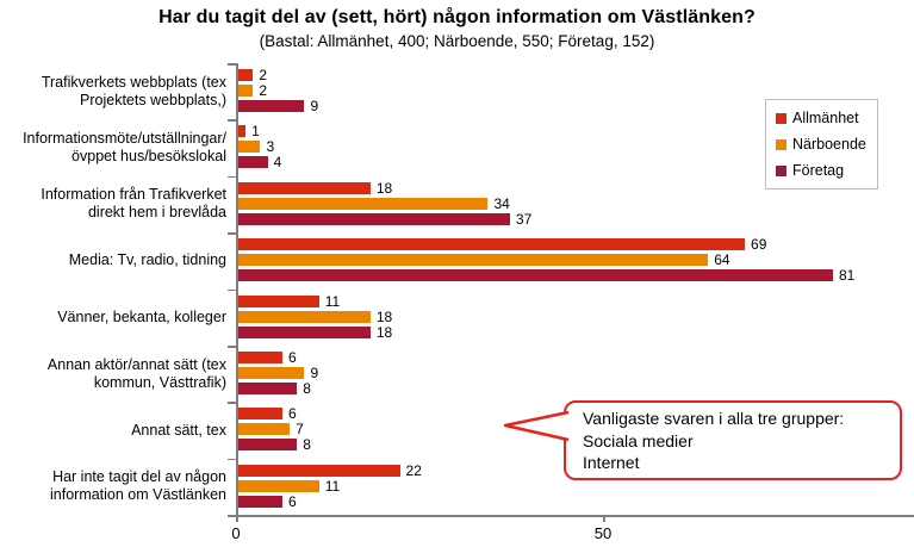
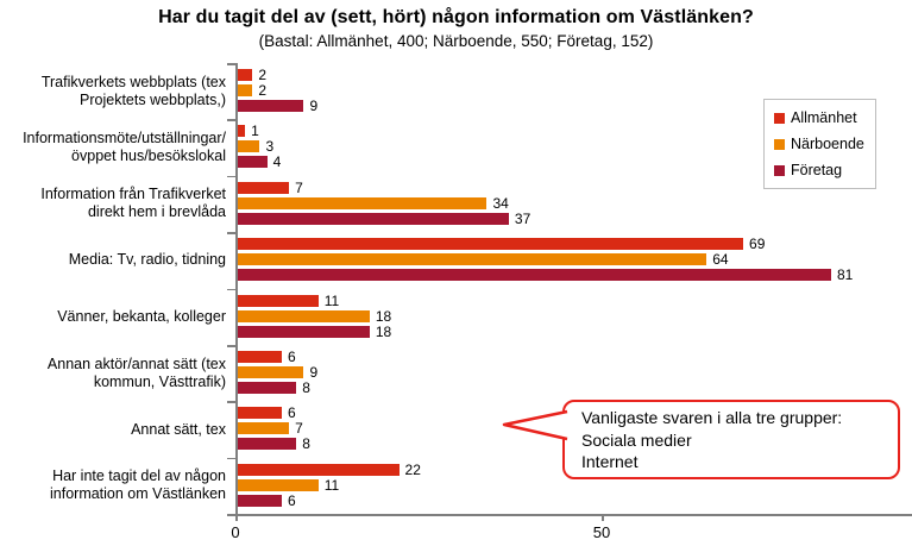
Allmänhet/Information från Trafikverket direkt hem i brevlåda: 18 -> 7
